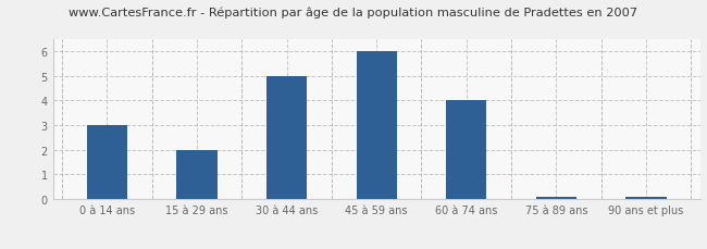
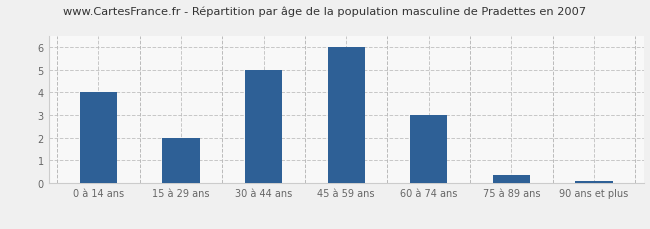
0 à 14 ans: 3.00 -> 4.00
60 à 74 ans: 4.00 -> 3.00
75 à 89 ans: 0.07 -> 0.35
